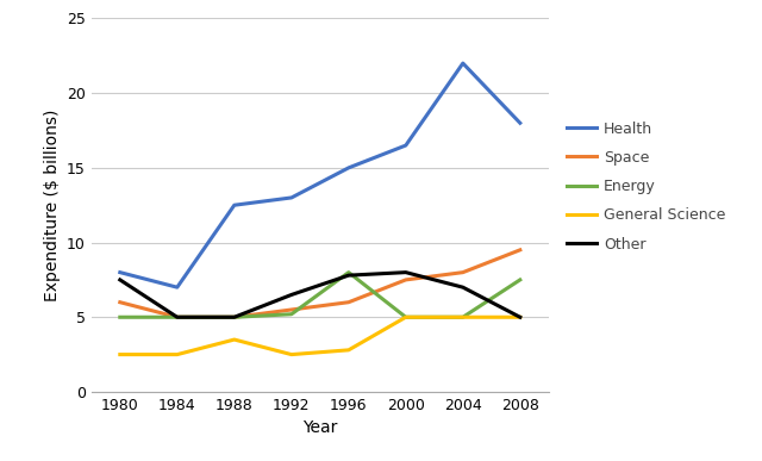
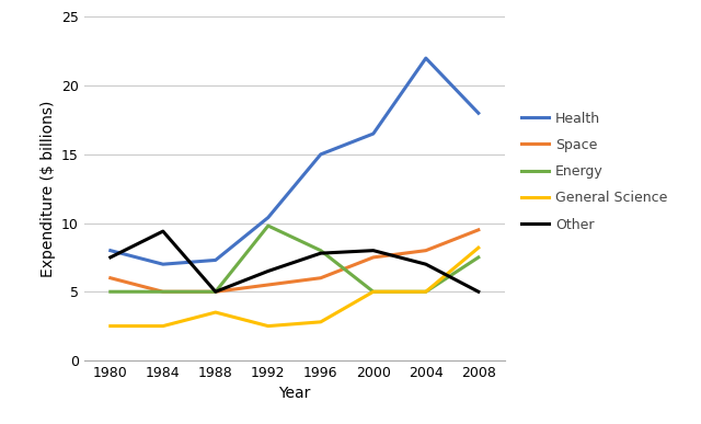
Other/1984: 5.0 -> 9.4
Health/1988: 12.5 -> 7.3
Health/1992: 13.0 -> 10.4
Energy/1992: 5.2 -> 9.8
General Science/2008: 5.0 -> 8.2
